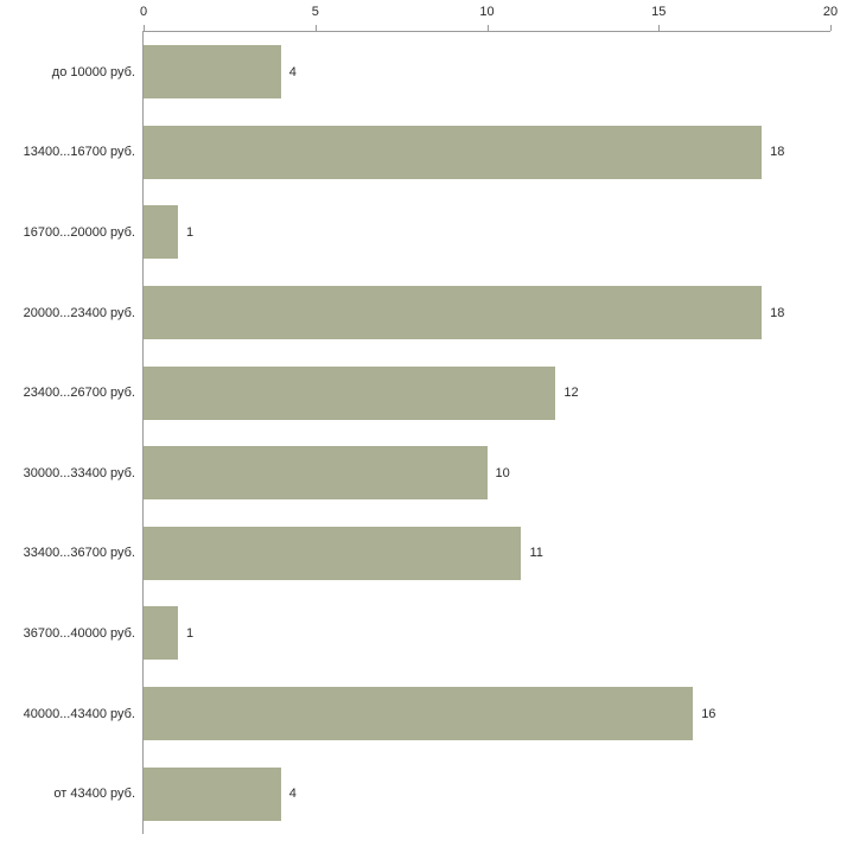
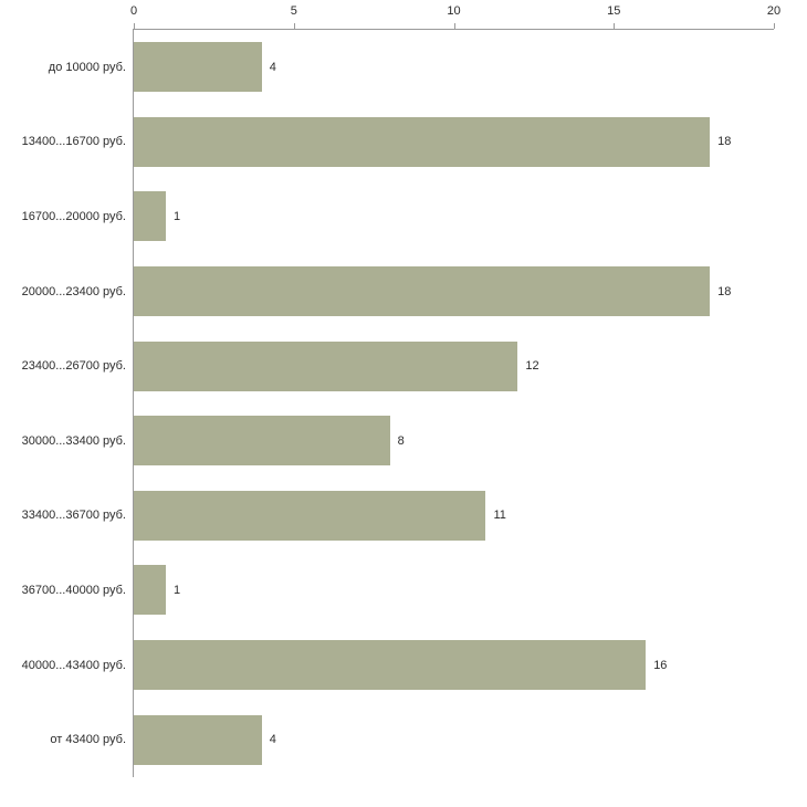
30000...33400 руб.: 10 -> 8
